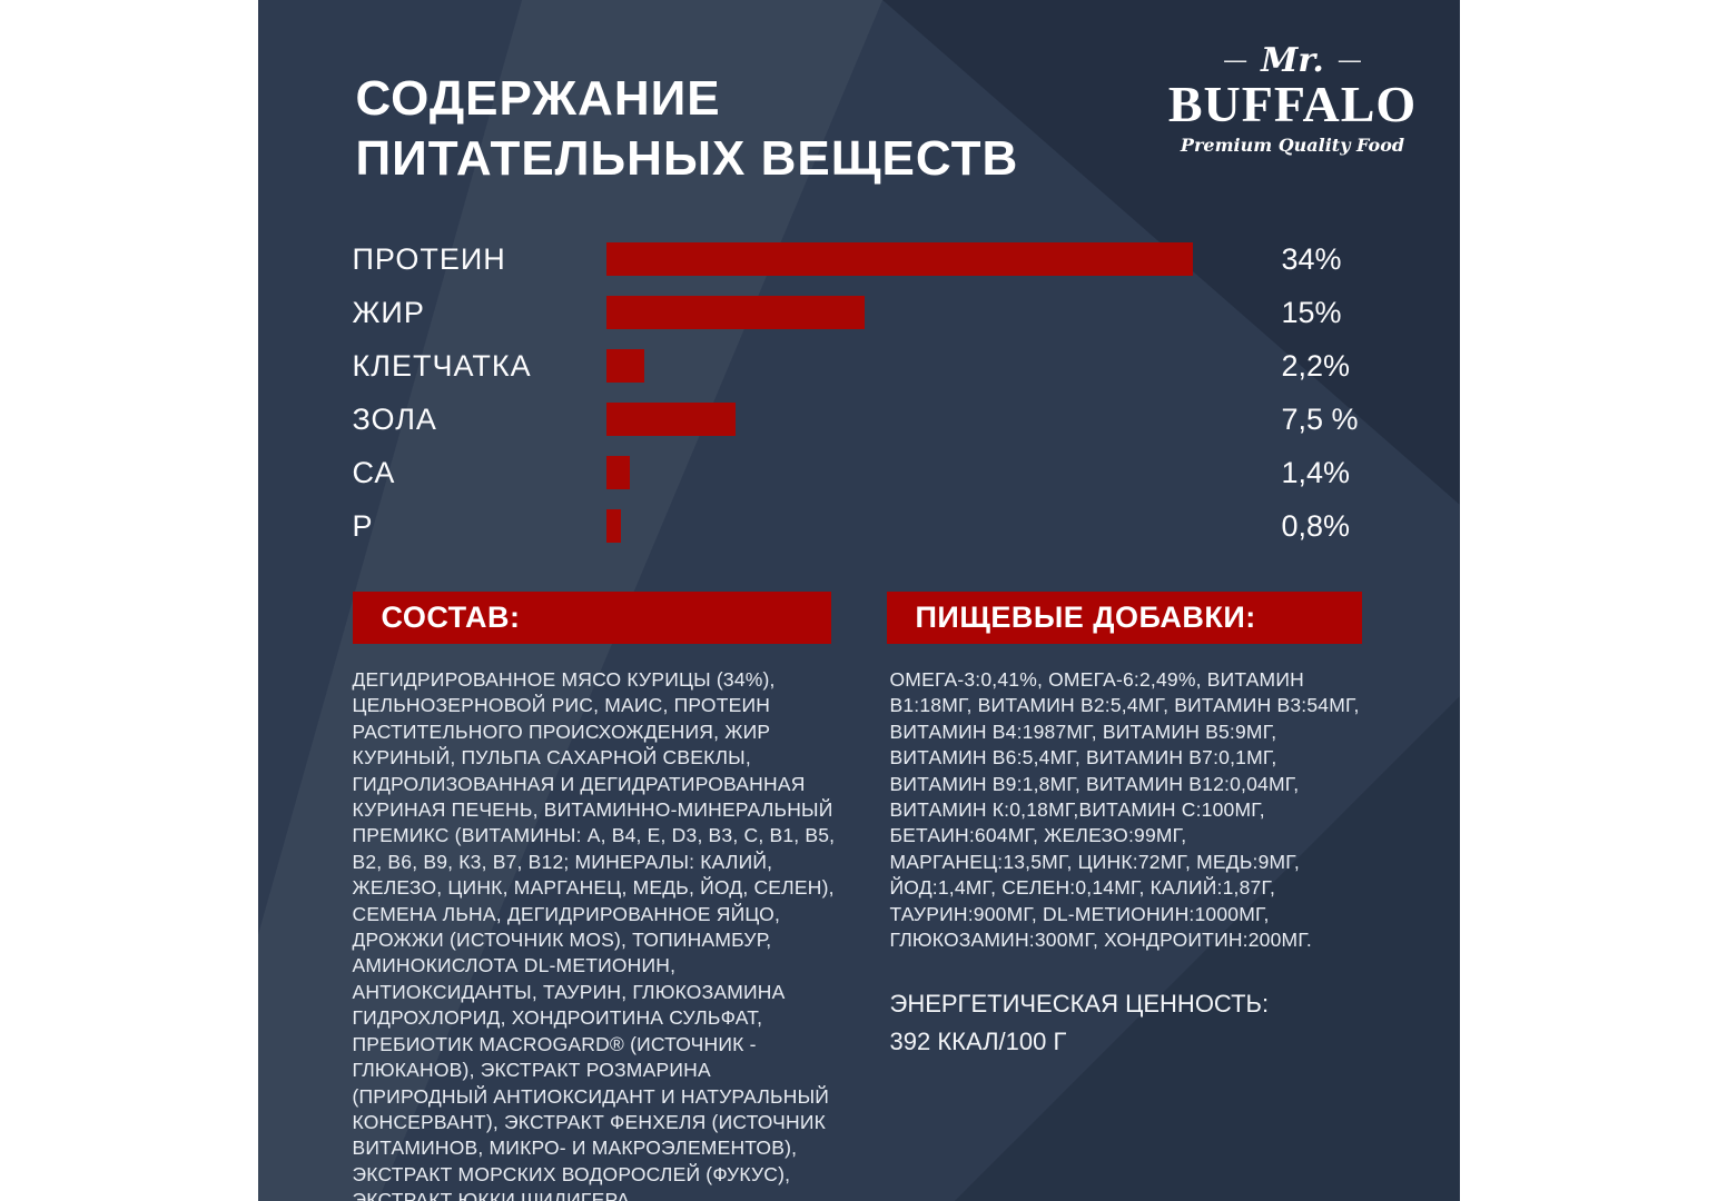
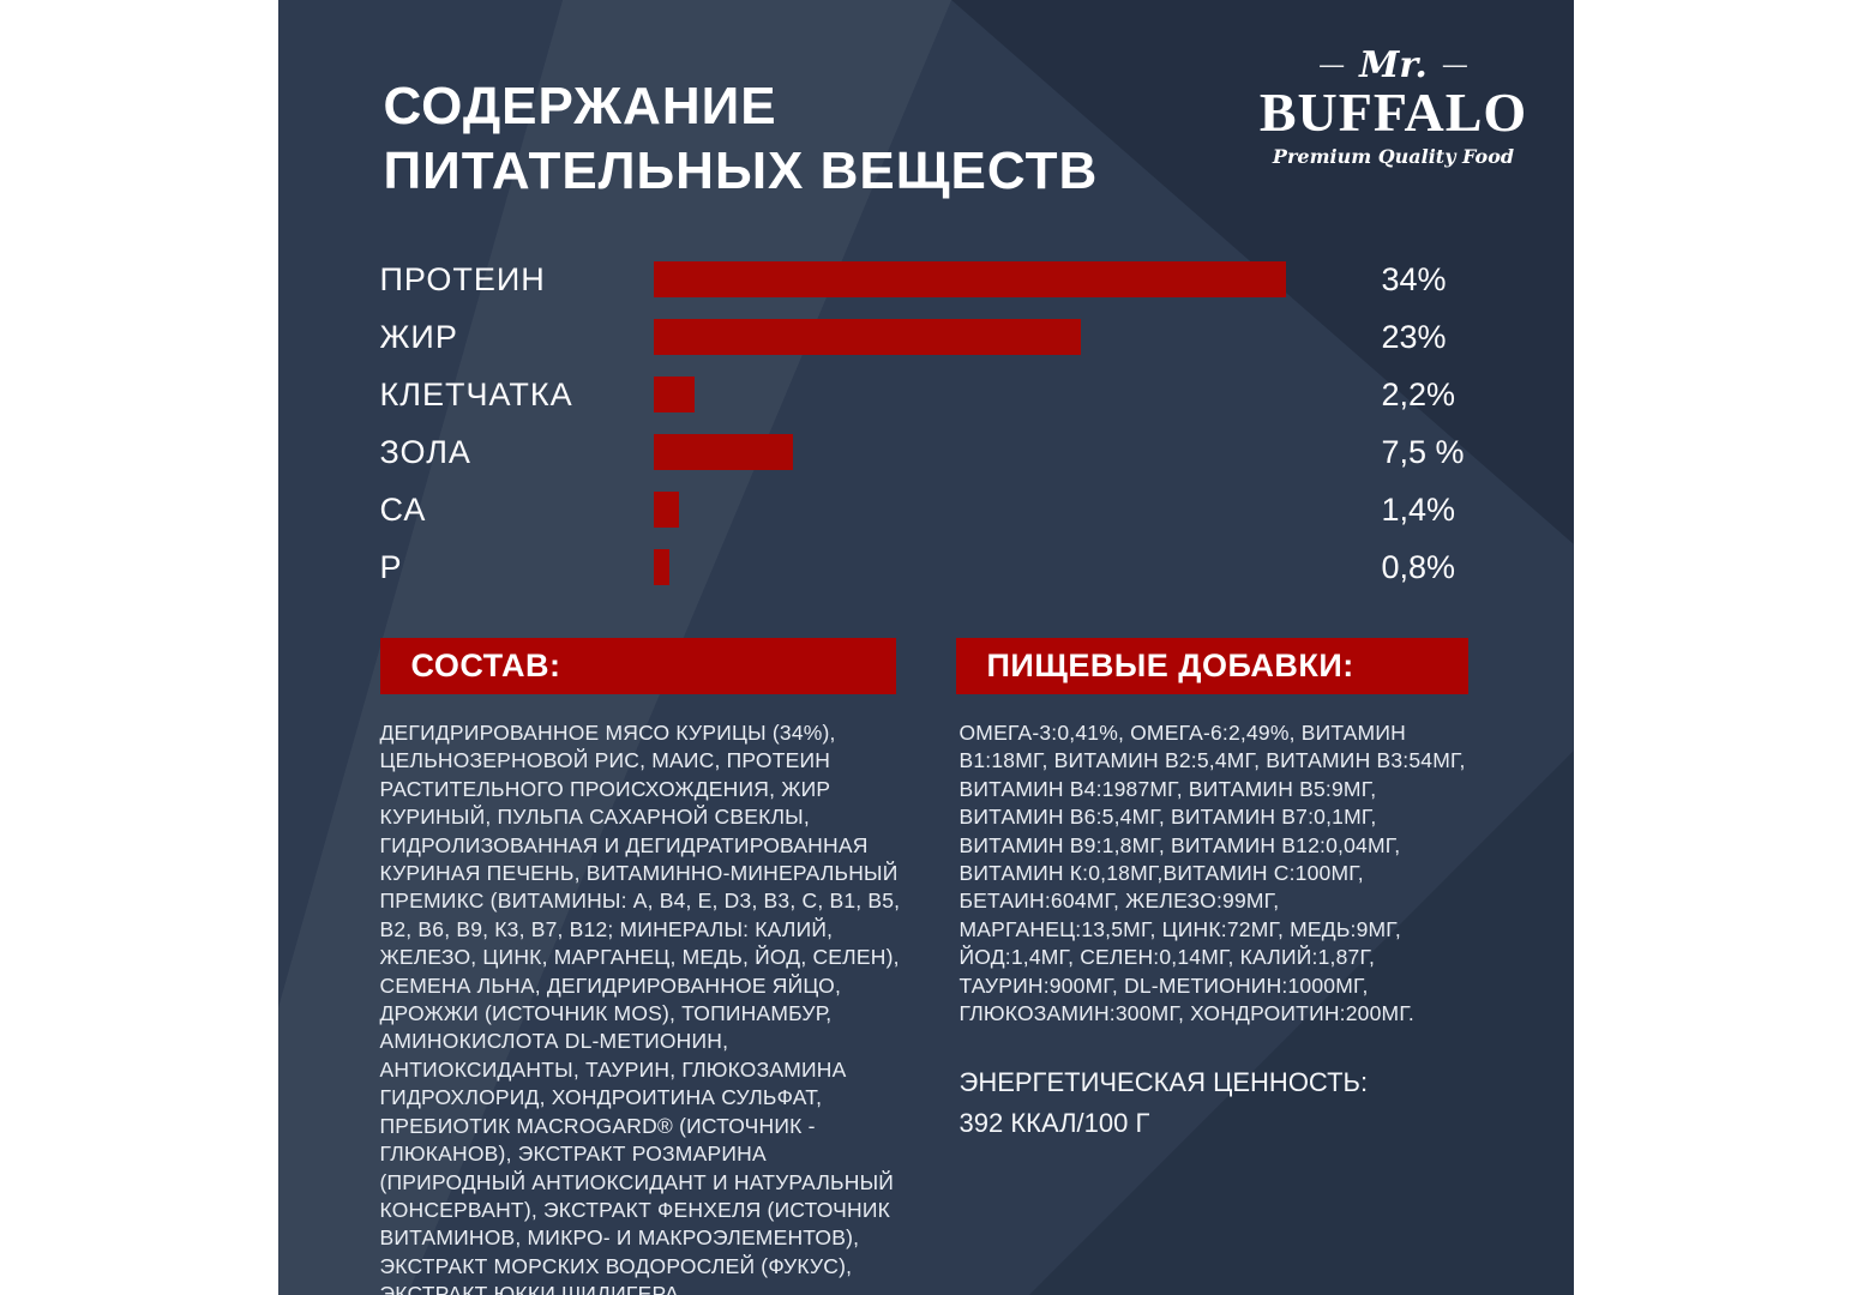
ЖИР: 15% -> 23%
